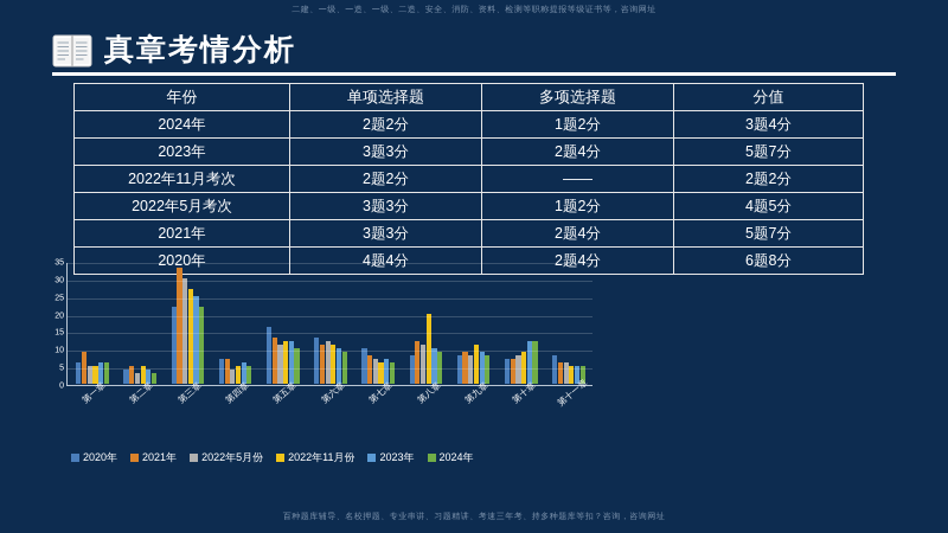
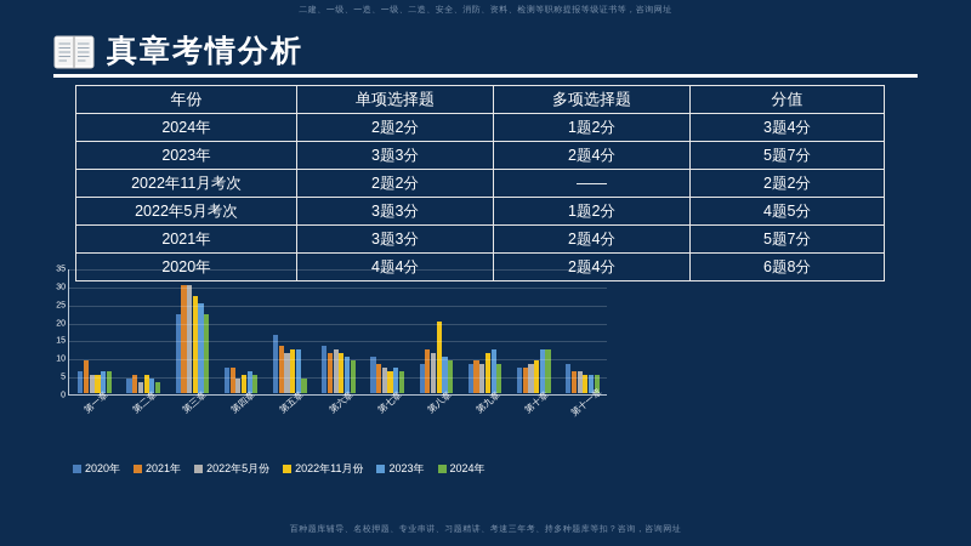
2021年/第三章: 33 -> 30
2024年/第五章: 10 -> 4
2023年/第九章: 9 -> 12
